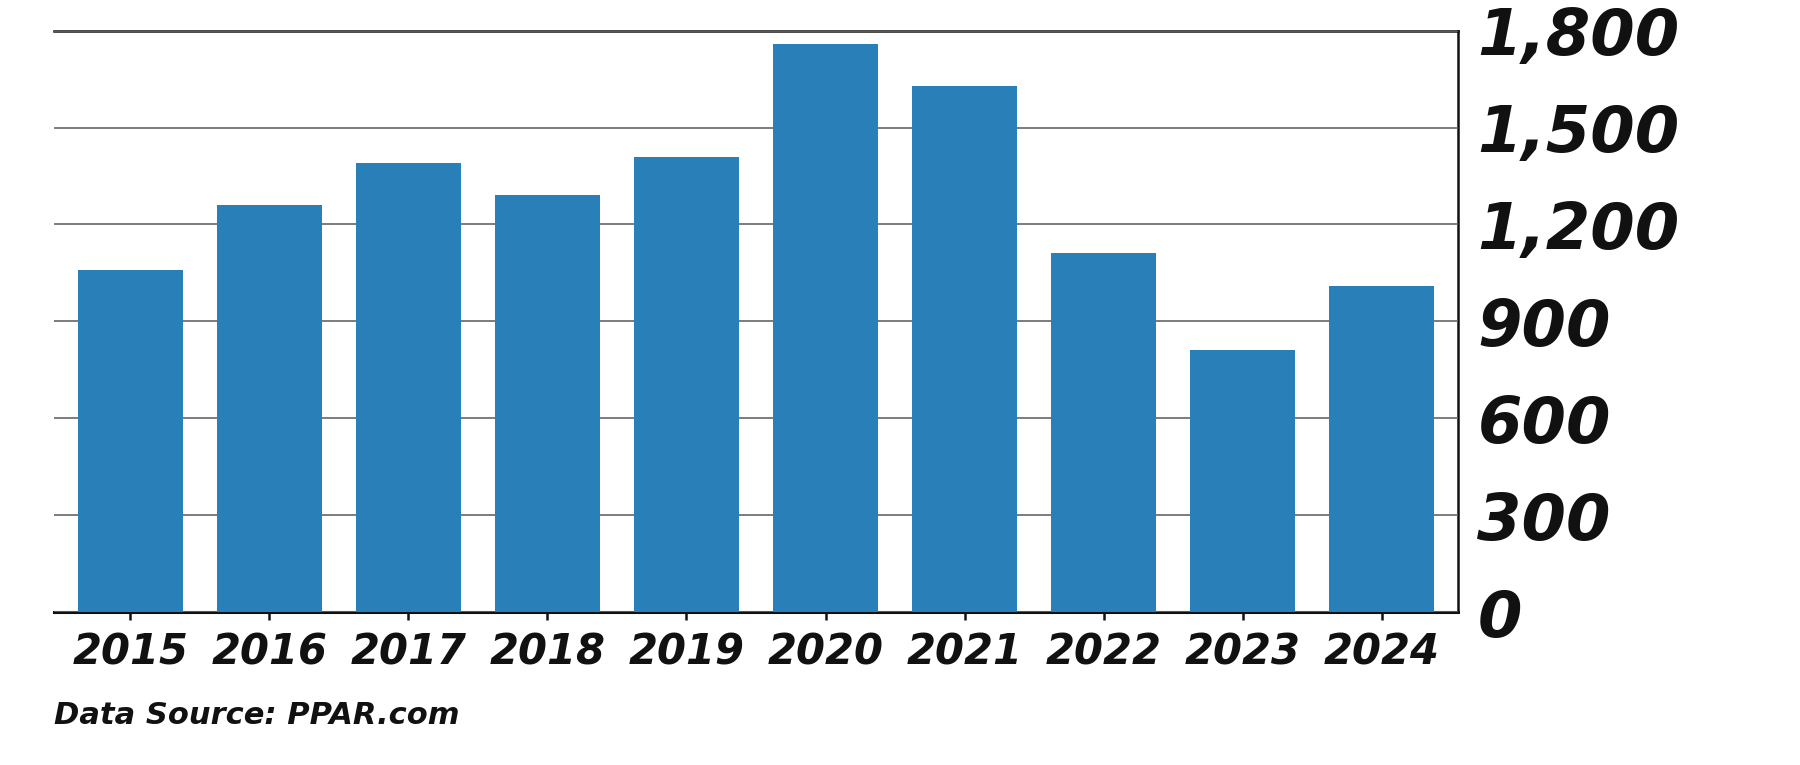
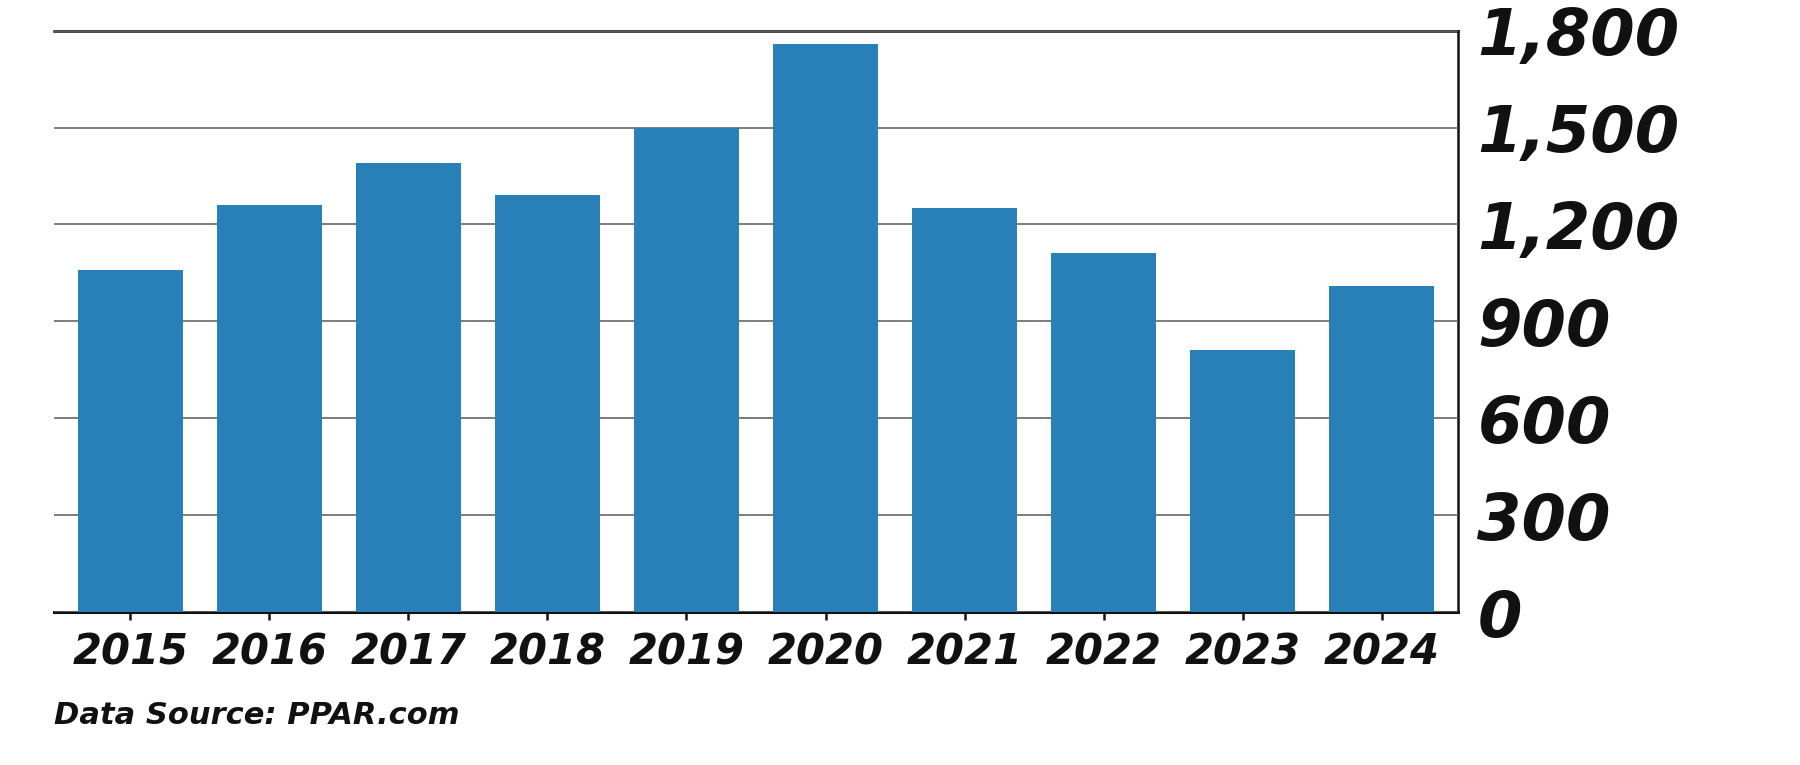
2019: 1,410 -> 1,500
2021: 1,630 -> 1,250
